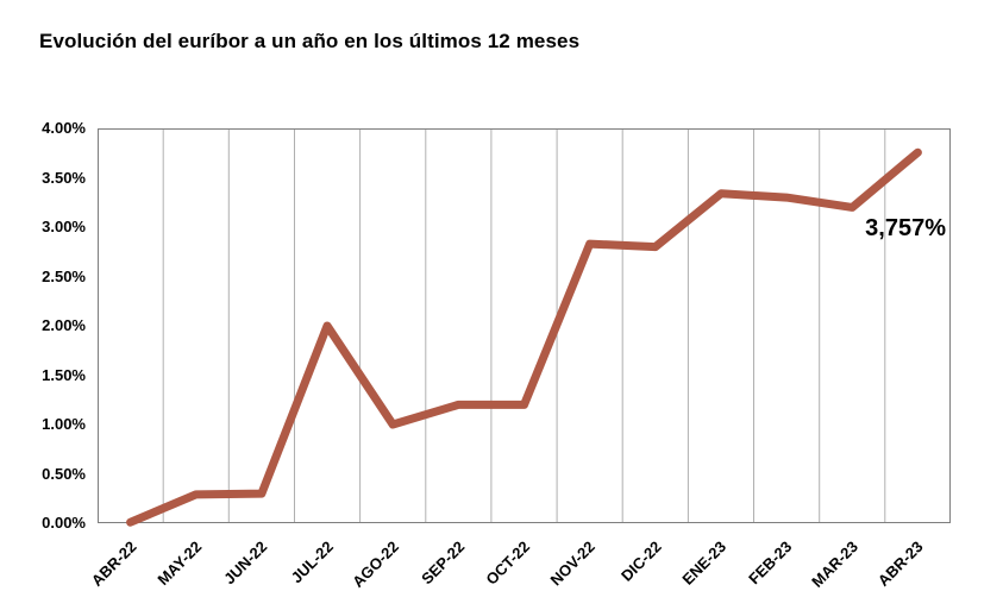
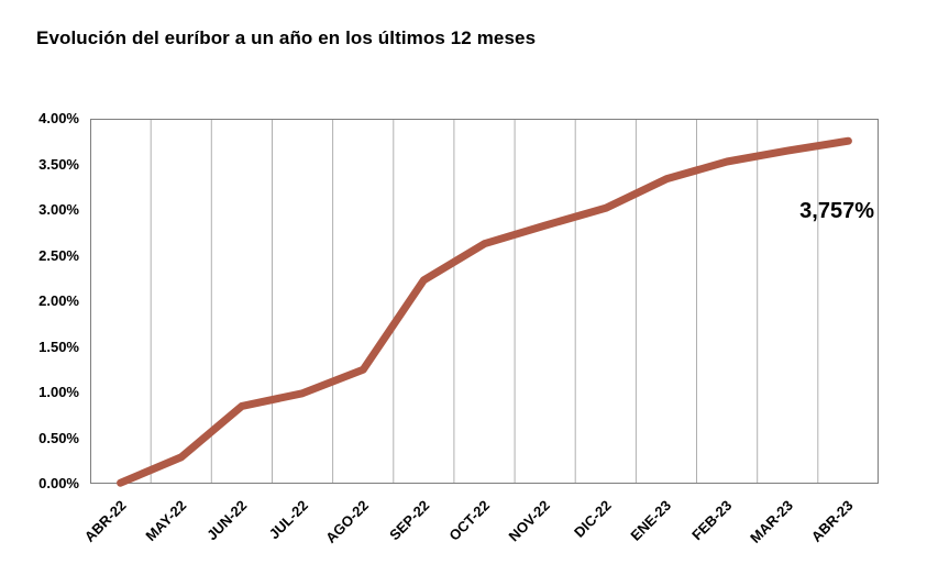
JUN-22: 0.3% -> 0.8%
JUL-22: 2.0% -> 1.0%
AGO-22: 1.0% -> 1.2%
SEP-22: 1.2% -> 2.2%
OCT-22: 1.2% -> 2.6%
DIC-22: 2.8% -> 3.0%
FEB-23: 3.3% -> 3.5%
MAR-23: 3.2% -> 3.6%
